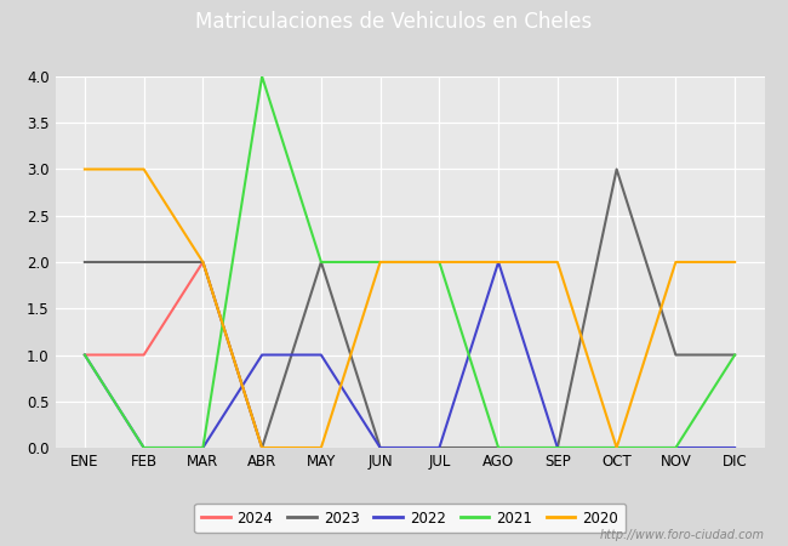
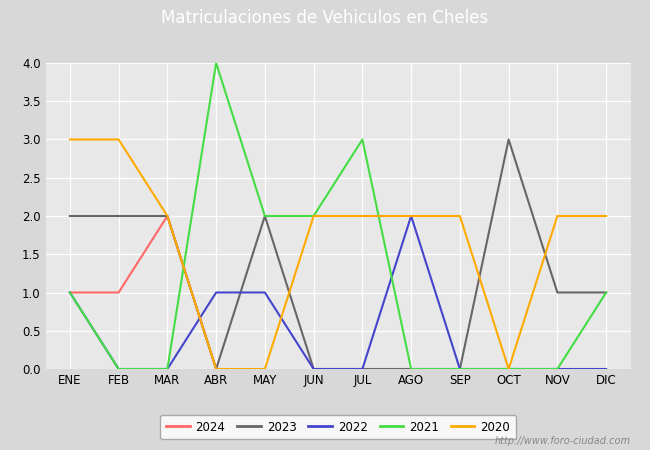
2021/JUL: 2 -> 3
